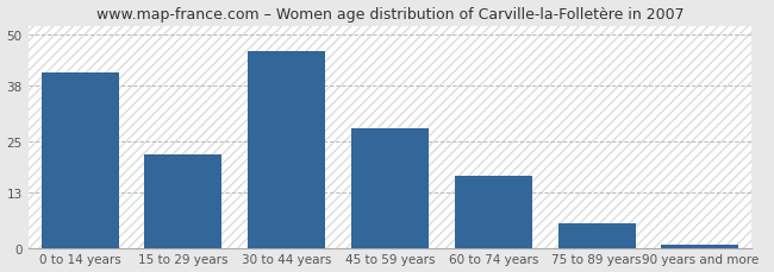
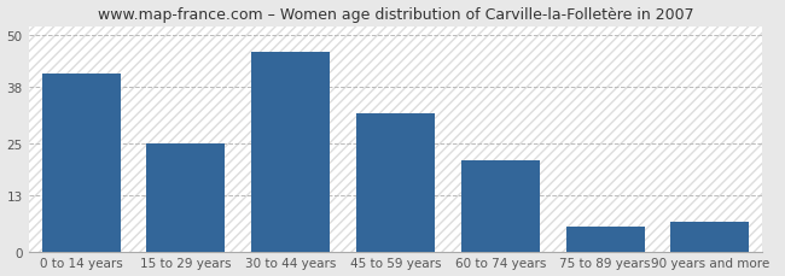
15 to 29 years: 22 -> 25
45 to 59 years: 28 -> 32
60 to 74 years: 17 -> 21
90 years and more: 1 -> 7
